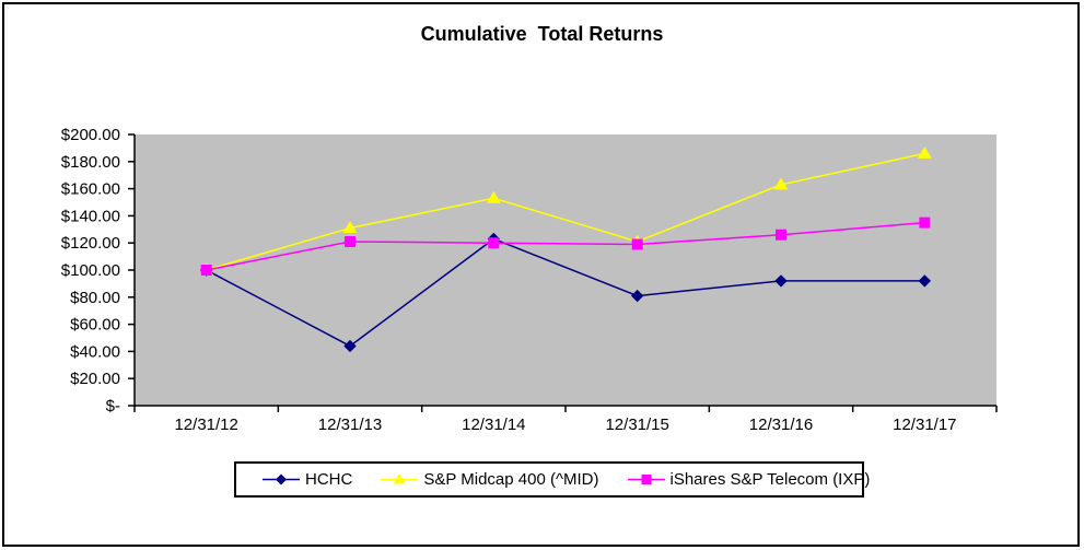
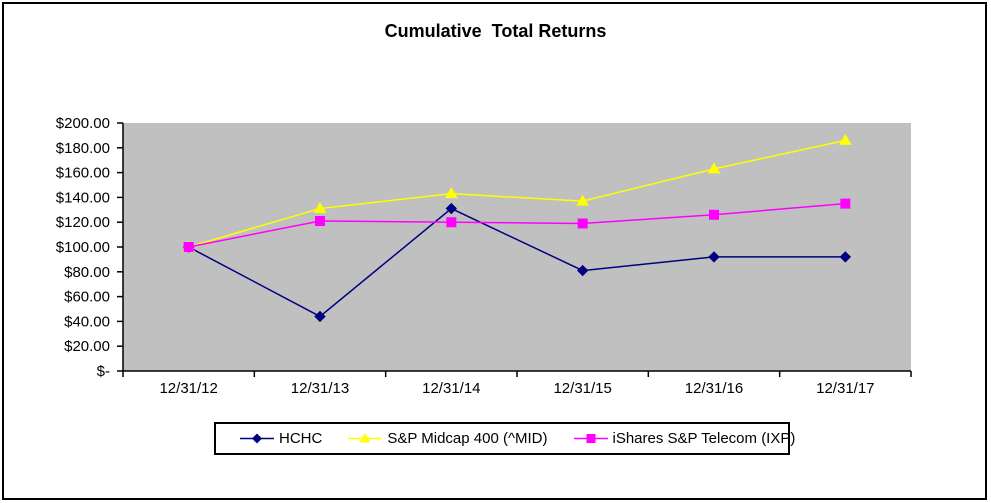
HCHC/12/31/14: $123 -> $131
S&P Midcap 400 (^MID)/12/31/14: $153 -> $143
S&P Midcap 400 (^MID)/12/31/15: $121 -> $137
